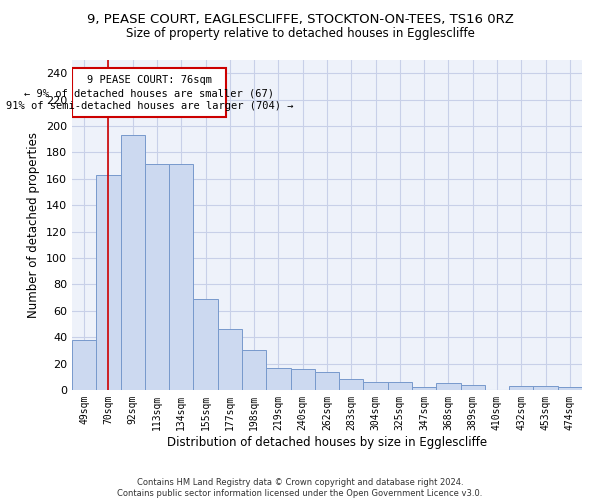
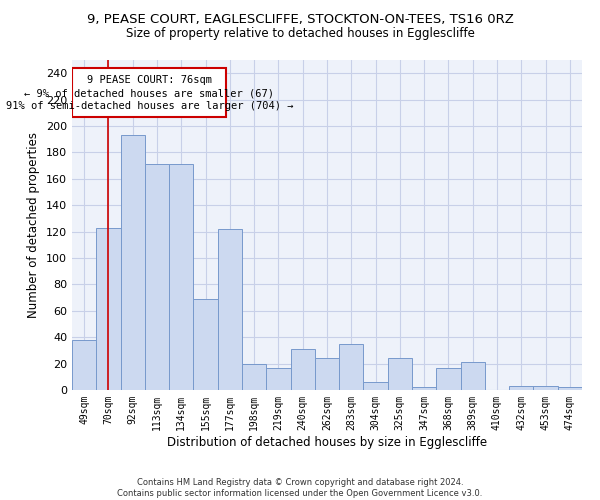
70sqm: 163 -> 123
177sqm: 46 -> 122
198sqm: 30 -> 20
240sqm: 16 -> 31
262sqm: 14 -> 24
283sqm: 8 -> 35
325sqm: 6 -> 24
368sqm: 5 -> 17
389sqm: 4 -> 21
